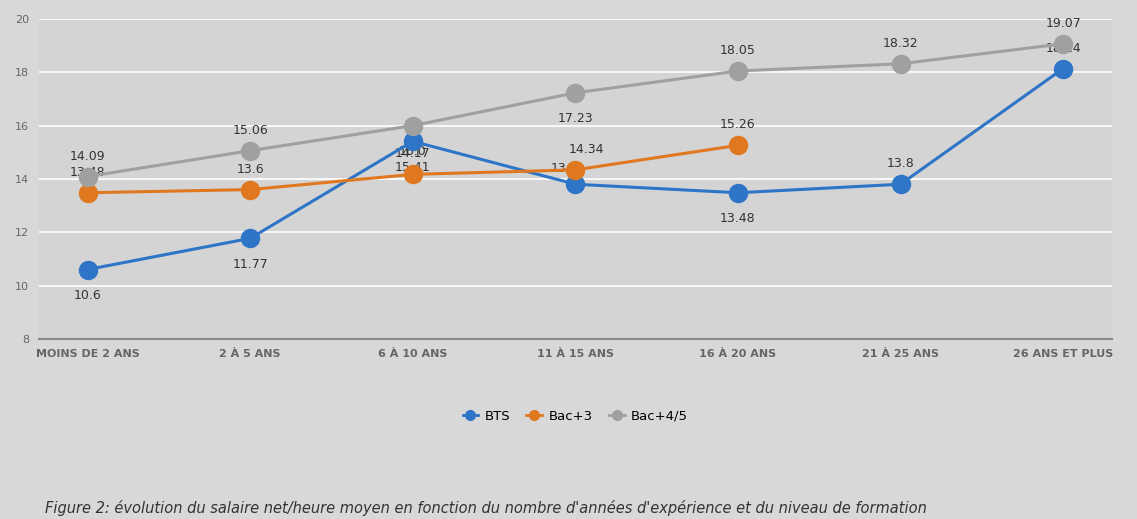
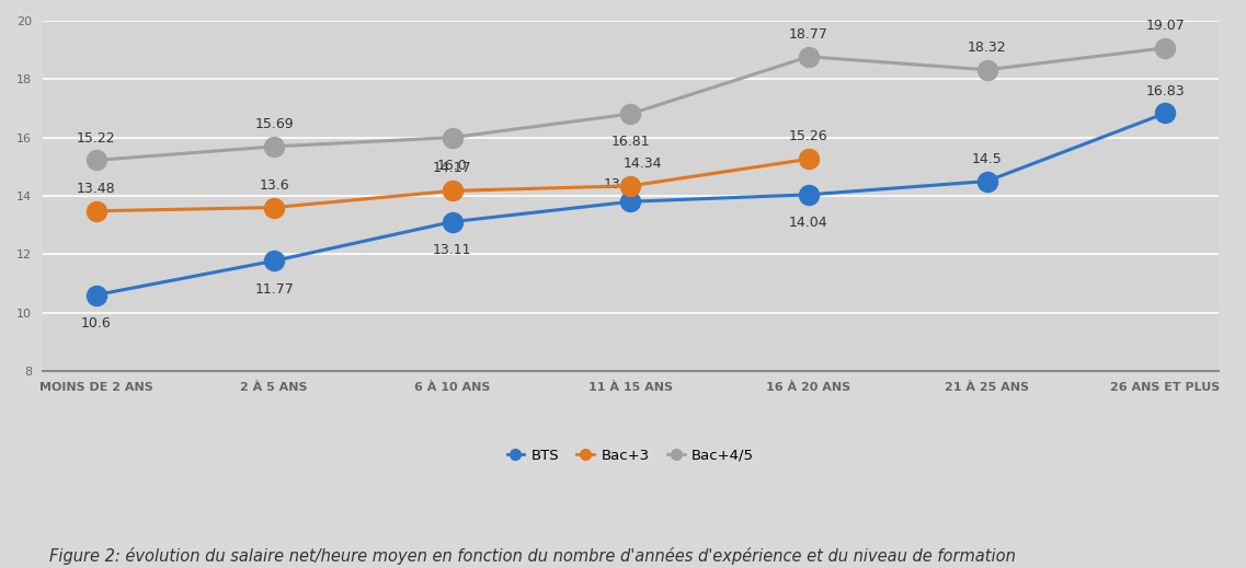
Bac+4/5/MOINS DE 2 ANS: 14.09 -> 15.22
Bac+4/5/2 À 5 ANS: 15.06 -> 15.69
BTS/6 À 10 ANS: 15.41 -> 13.11
Bac+4/5/11 À 15 ANS: 17.23 -> 16.81
BTS/16 À 20 ANS: 13.48 -> 14.04
Bac+4/5/16 À 20 ANS: 18.05 -> 18.77
BTS/21 À 25 ANS: 13.8 -> 14.5
BTS/26 ANS ET PLUS: 18.14 -> 16.83
